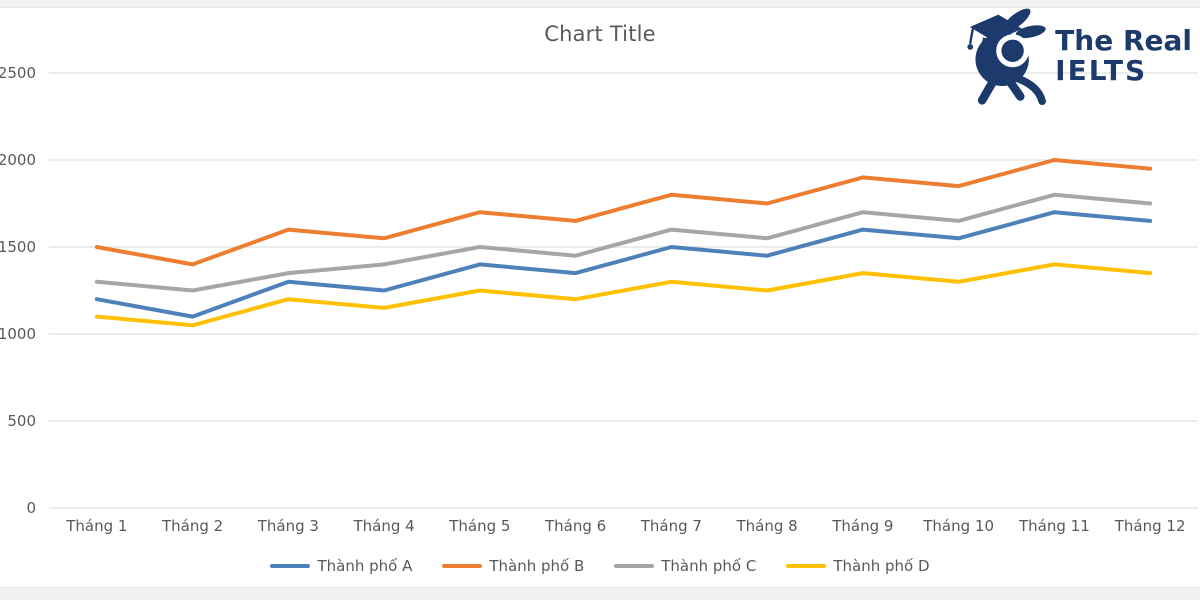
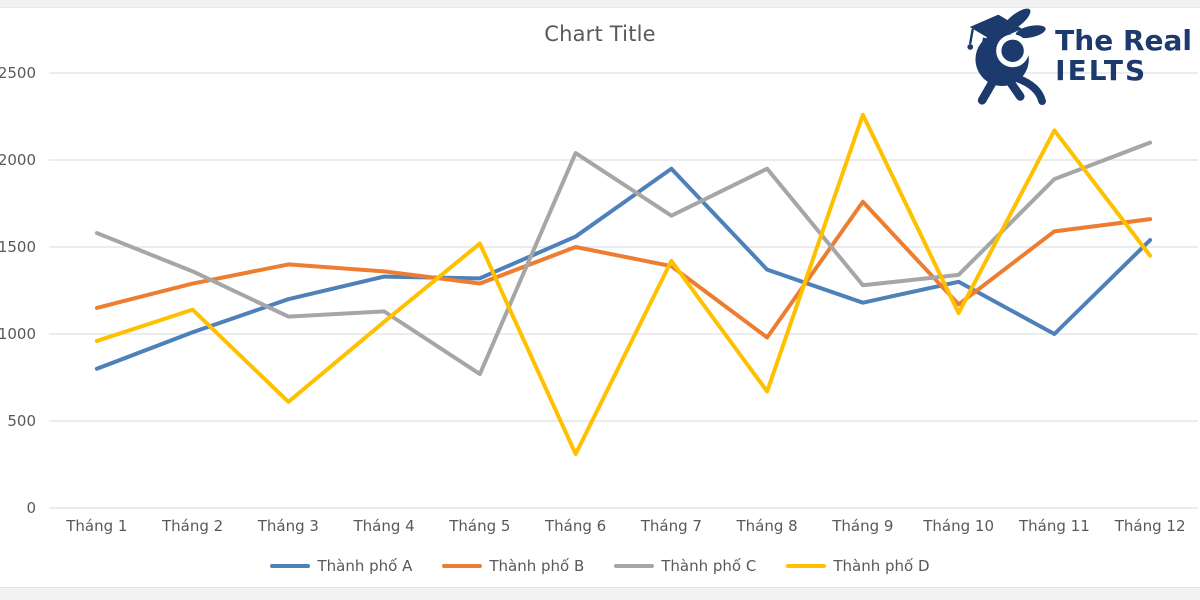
Thành phố A/Tháng 1: 1200 -> 800
Thành phố B/Tháng 1: 1500 -> 1150
Thành phố C/Tháng 1: 1300 -> 1580
Thành phố D/Tháng 1: 1100 -> 960
Thành phố A/Tháng 2: 1100 -> 1010
Thành phố B/Tháng 2: 1400 -> 1290
Thành phố C/Tháng 2: 1250 -> 1360
Thành phố D/Tháng 2: 1050 -> 1140
Thành phố A/Tháng 3: 1300 -> 1200
Thành phố B/Tháng 3: 1600 -> 1400
Thành phố C/Tháng 3: 1350 -> 1100
Thành phố D/Tháng 3: 1200 -> 610
Thành phố A/Tháng 4: 1250 -> 1330
Thành phố B/Tháng 4: 1550 -> 1360
Thành phố C/Tháng 4: 1400 -> 1130
Thành phố D/Tháng 4: 1150 -> 1070
Thành phố A/Tháng 5: 1400 -> 1320
Thành phố B/Tháng 5: 1700 -> 1290
Thành phố C/Tháng 5: 1500 -> 770
Thành phố D/Tháng 5: 1250 -> 1520
Thành phố A/Tháng 6: 1350 -> 1560
Thành phố B/Tháng 6: 1650 -> 1500
Thành phố C/Tháng 6: 1450 -> 2040
Thành phố D/Tháng 6: 1200 -> 310
Thành phố A/Tháng 7: 1500 -> 1950
Thành phố B/Tháng 7: 1800 -> 1390
Thành phố C/Tháng 7: 1600 -> 1680
Thành phố D/Tháng 7: 1300 -> 1420
Thành phố A/Tháng 8: 1450 -> 1370
Thành phố B/Tháng 8: 1750 -> 980
Thành phố C/Tháng 8: 1550 -> 1950
Thành phố D/Tháng 8: 1250 -> 670
Thành phố A/Tháng 9: 1600 -> 1180
Thành phố B/Tháng 9: 1900 -> 1760
Thành phố C/Tháng 9: 1700 -> 1280
Thành phố D/Tháng 9: 1350 -> 2260
Thành phố A/Tháng 10: 1550 -> 1300
Thành phố B/Tháng 10: 1850 -> 1170
Thành phố C/Tháng 10: 1650 -> 1340
Thành phố D/Tháng 10: 1300 -> 1120
Thành phố A/Tháng 11: 1700 -> 1000
Thành phố B/Tháng 11: 2000 -> 1590
Thành phố C/Tháng 11: 1800 -> 1890
Thành phố D/Tháng 11: 1400 -> 2170
Thành phố A/Tháng 12: 1650 -> 1540
Thành phố B/Tháng 12: 1950 -> 1660
Thành phố C/Tháng 12: 1750 -> 2100
Thành phố D/Tháng 12: 1350 -> 1450
